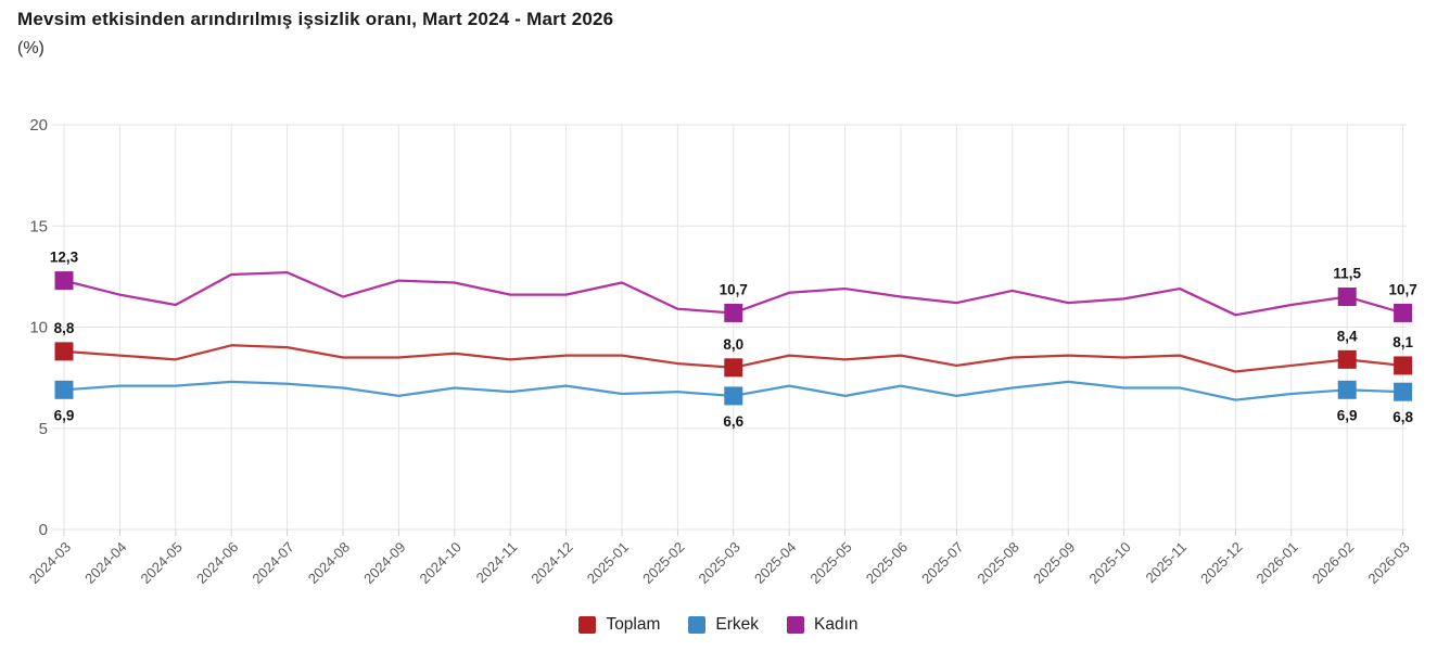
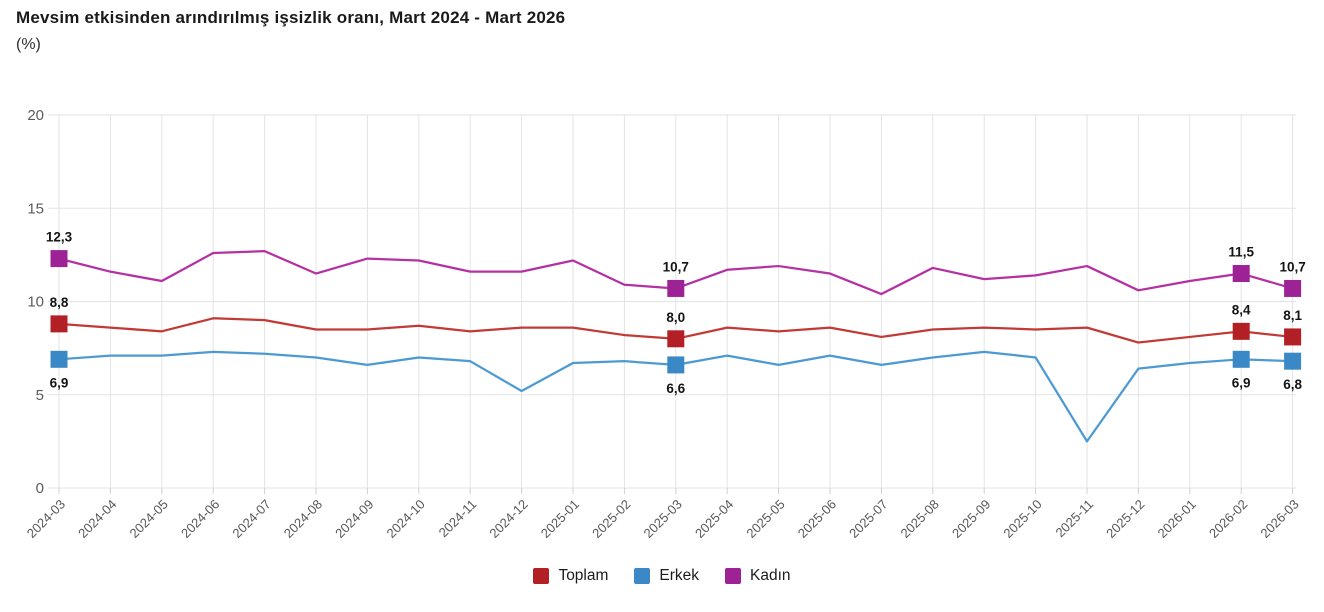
Erkek/2024-12: 7.1 -> 5.2
Kadın/2025-07: 11.2 -> 10.4
Erkek/2025-11: 7.0 -> 2.5
